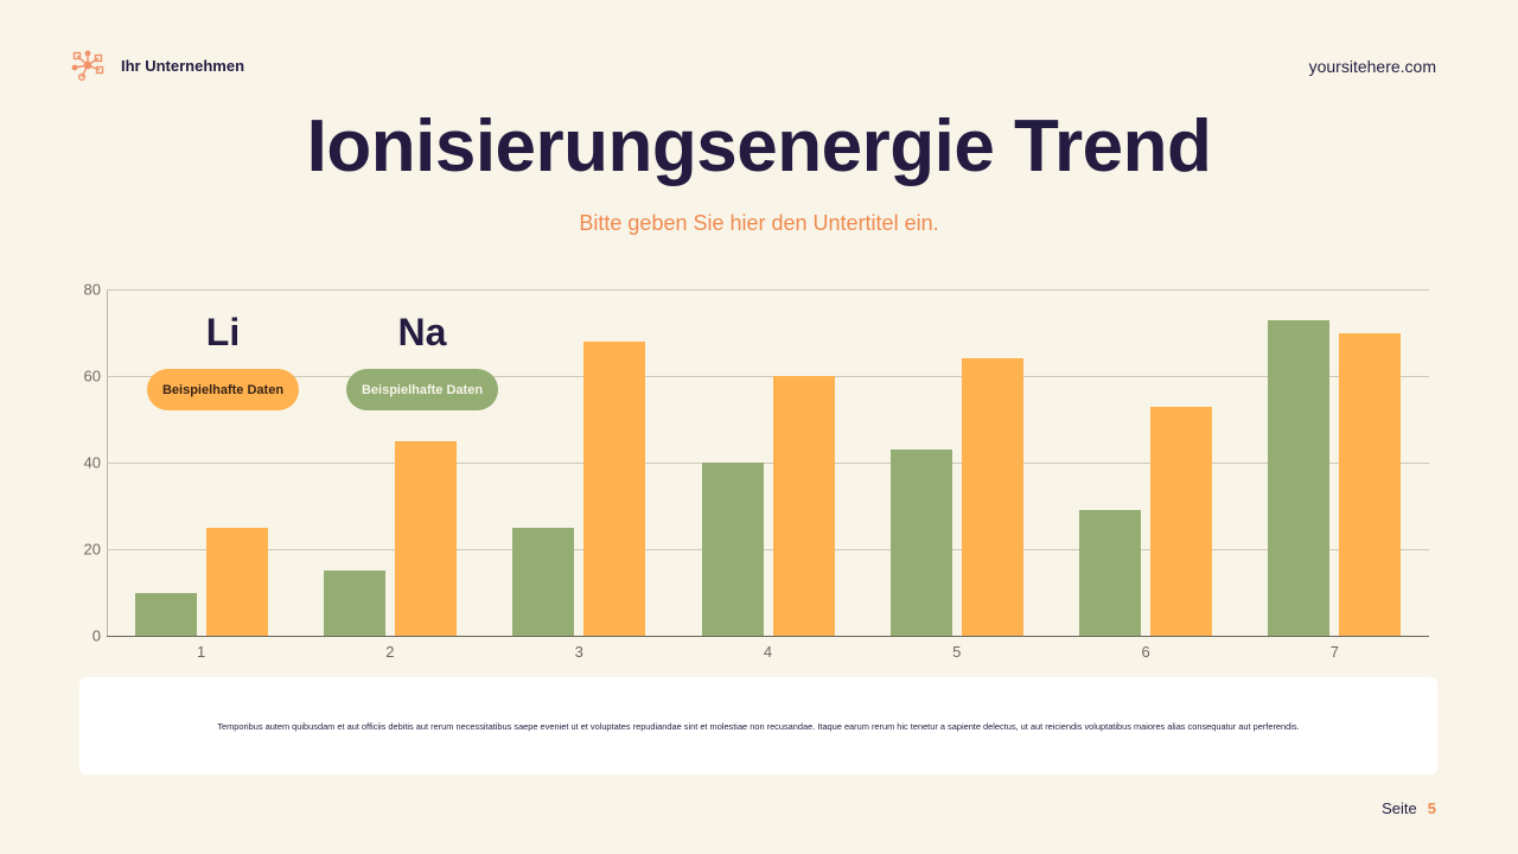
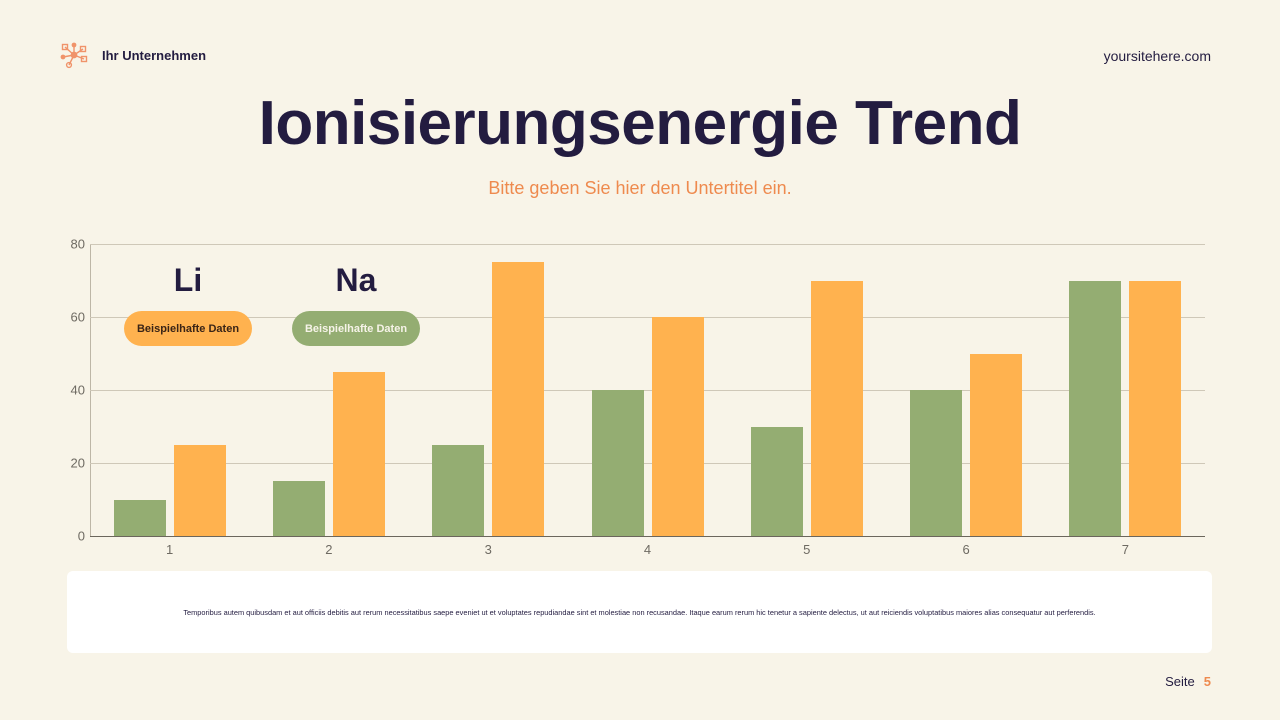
Li/3: 68 -> 75
Na/5: 43 -> 30
Li/5: 64 -> 70
Na/6: 29 -> 40
Li/6: 53 -> 50
Na/7: 73 -> 70
